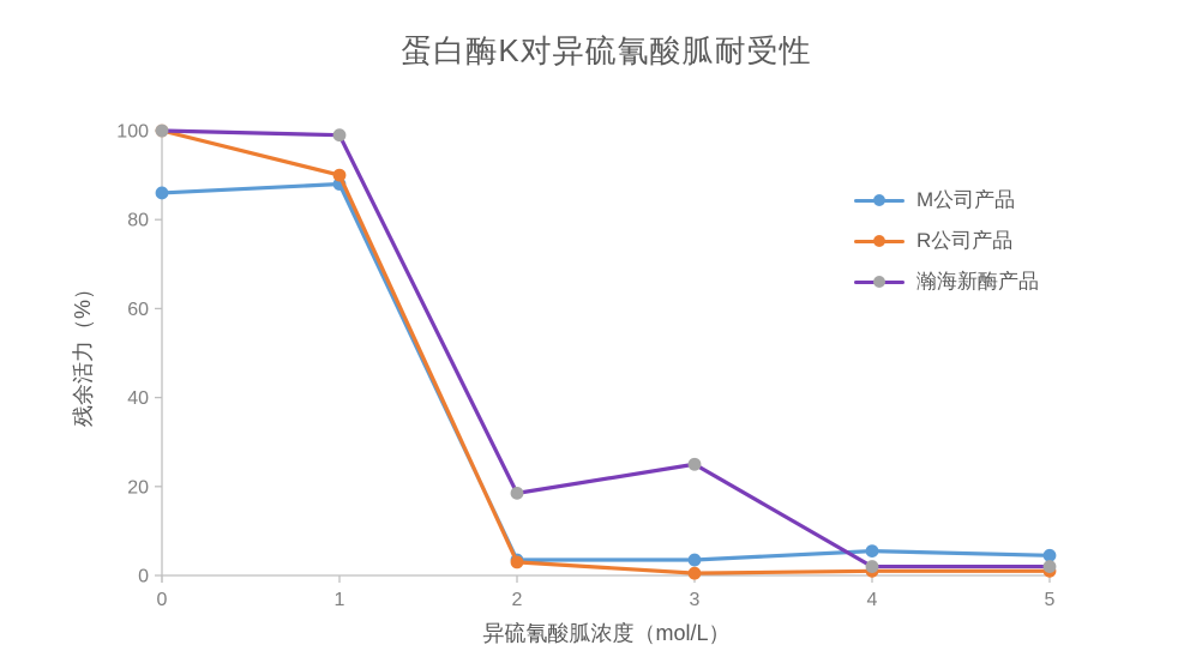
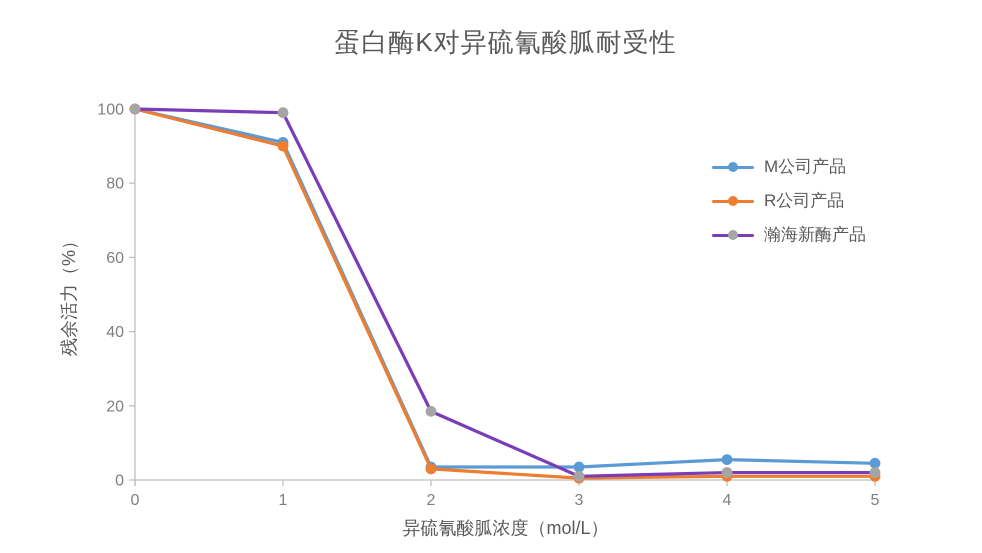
M公司产品/0: 86 -> 100
M公司产品/1: 88 -> 91
瀚海新酶产品/3: 25 -> 1
